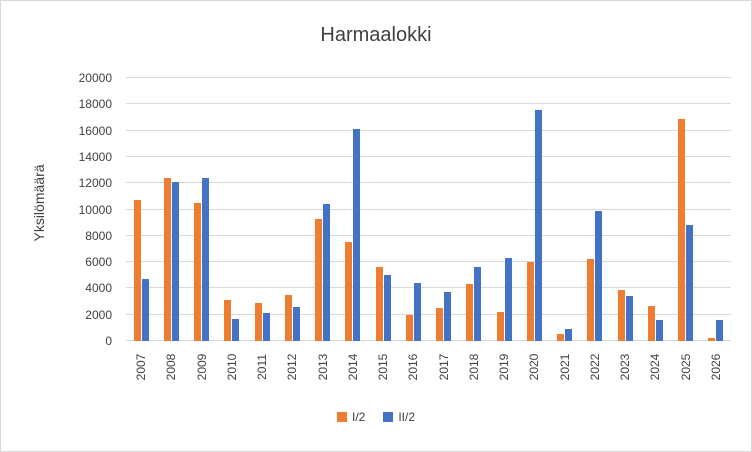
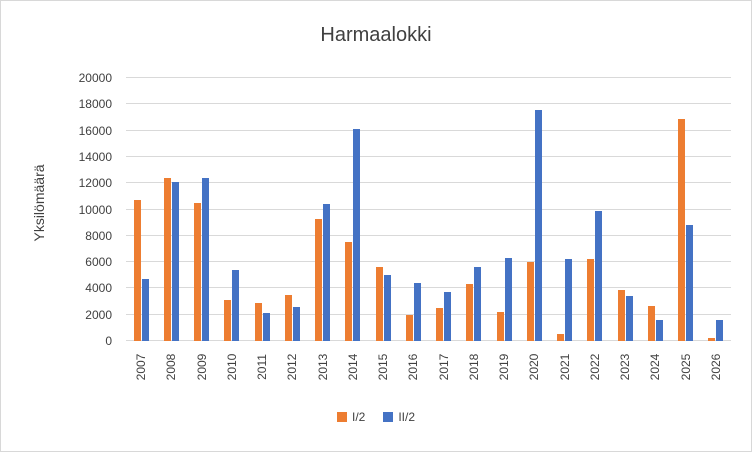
II/2/2010: 1700 -> 5400
II/2/2021: 900 -> 6200
